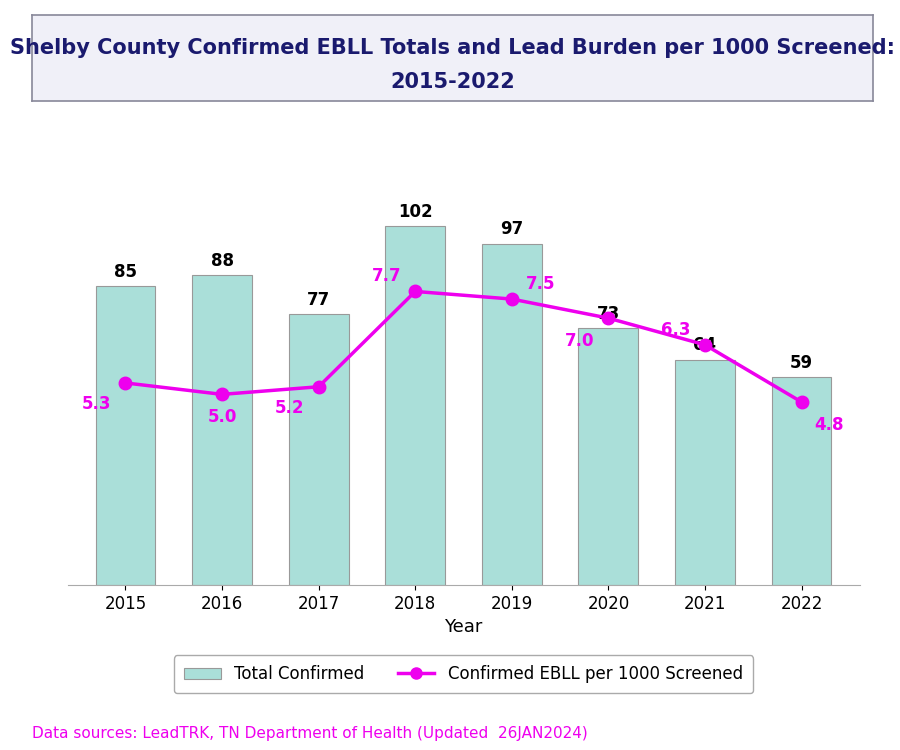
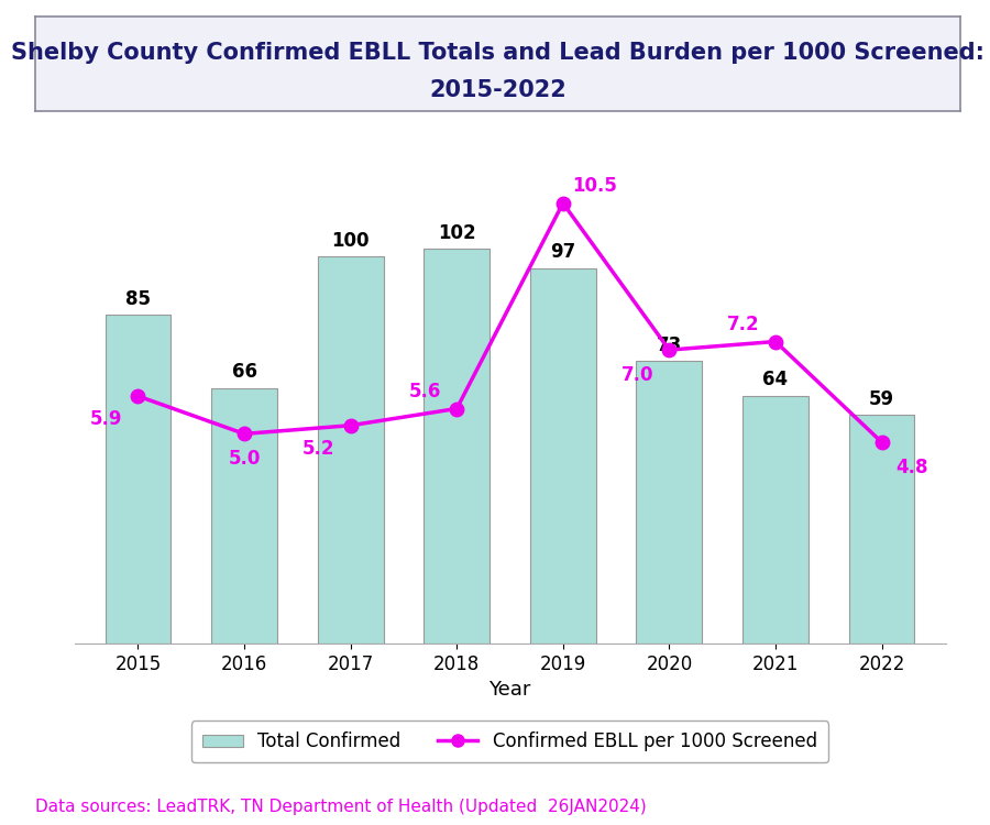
Confirmed EBLL per 1000 Screened/2015: 5.3 -> 5.9
Total Confirmed/2016: 88 -> 66
Total Confirmed/2017: 77 -> 100
Confirmed EBLL per 1000 Screened/2018: 7.7 -> 5.6
Confirmed EBLL per 1000 Screened/2019: 7.5 -> 10.5
Confirmed EBLL per 1000 Screened/2021: 6.3 -> 7.2
